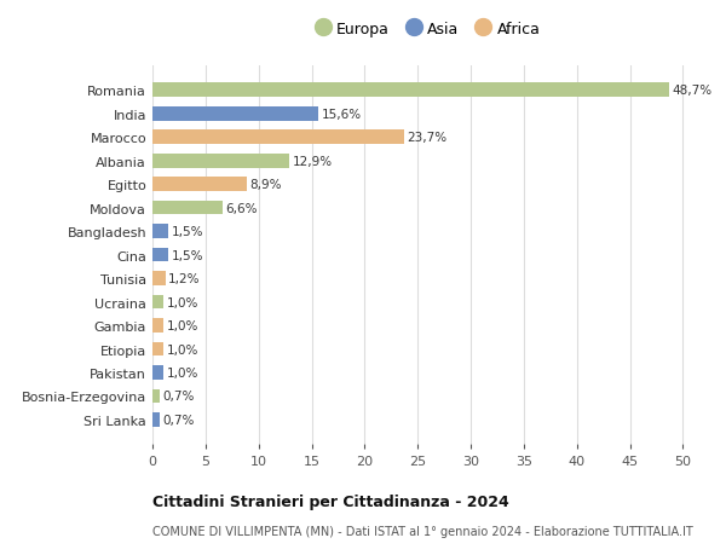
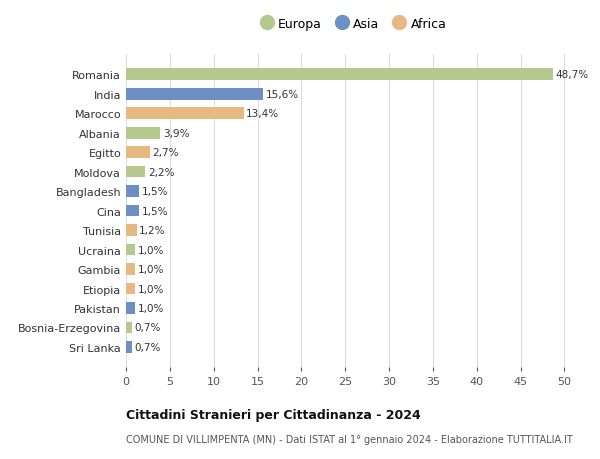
Marocco: 23,7% -> 13,4%
Albania: 12,9% -> 3,9%
Egitto: 8,9% -> 2,7%
Moldova: 6,6% -> 2,2%
